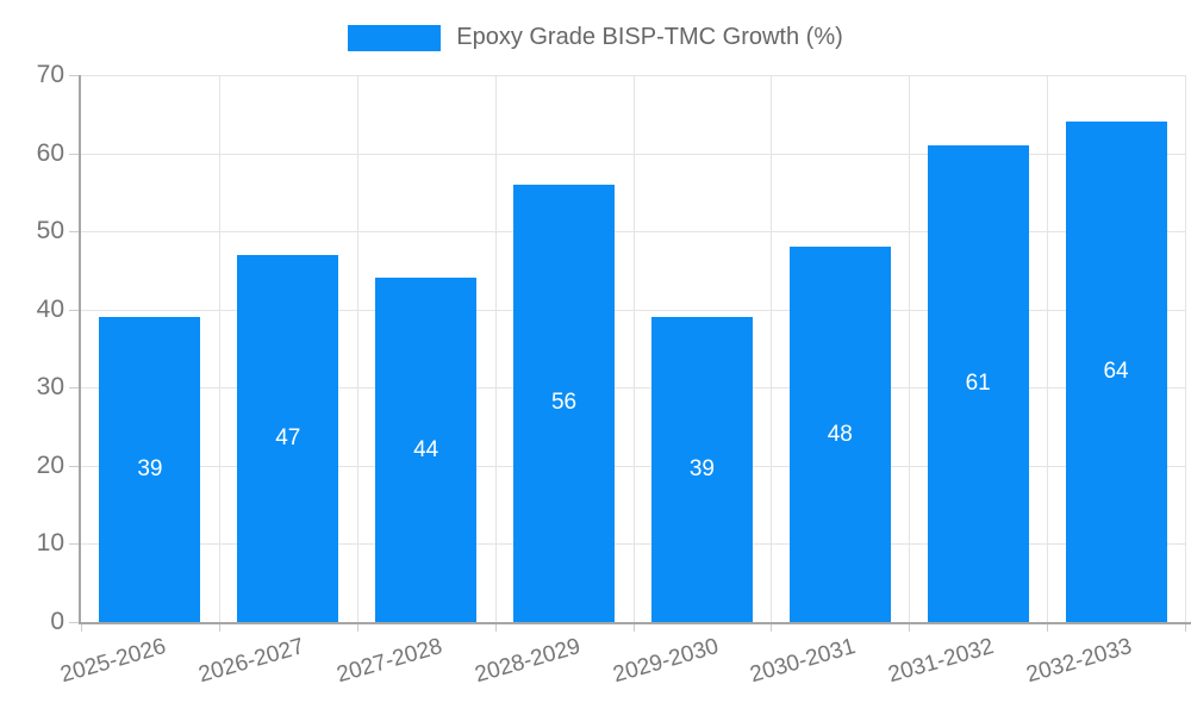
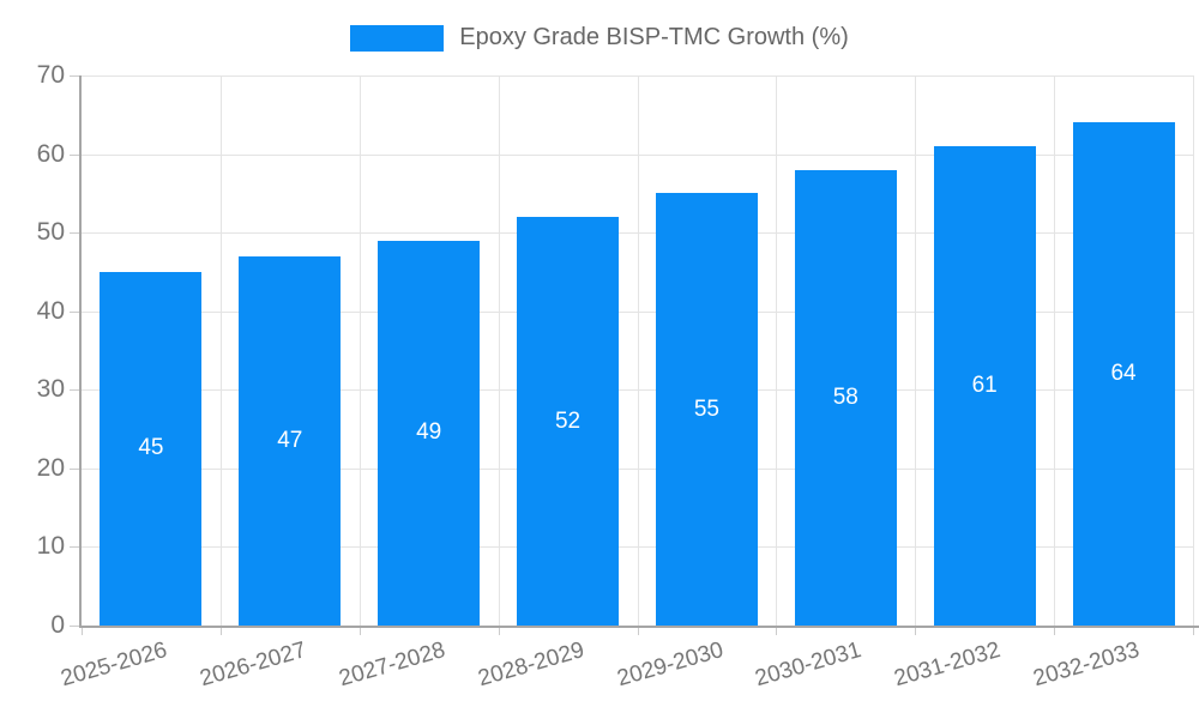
2025-2026: 39 -> 45
2027-2028: 44 -> 49
2028-2029: 56 -> 52
2029-2030: 39 -> 55
2030-2031: 48 -> 58
